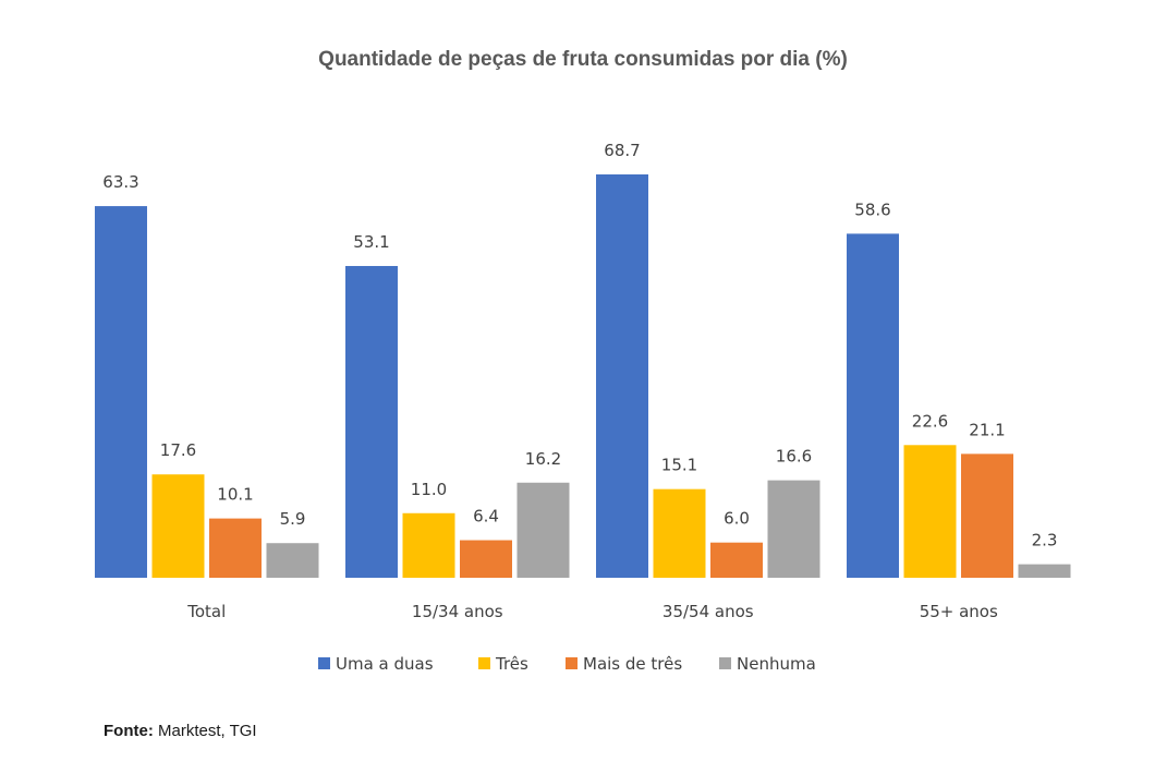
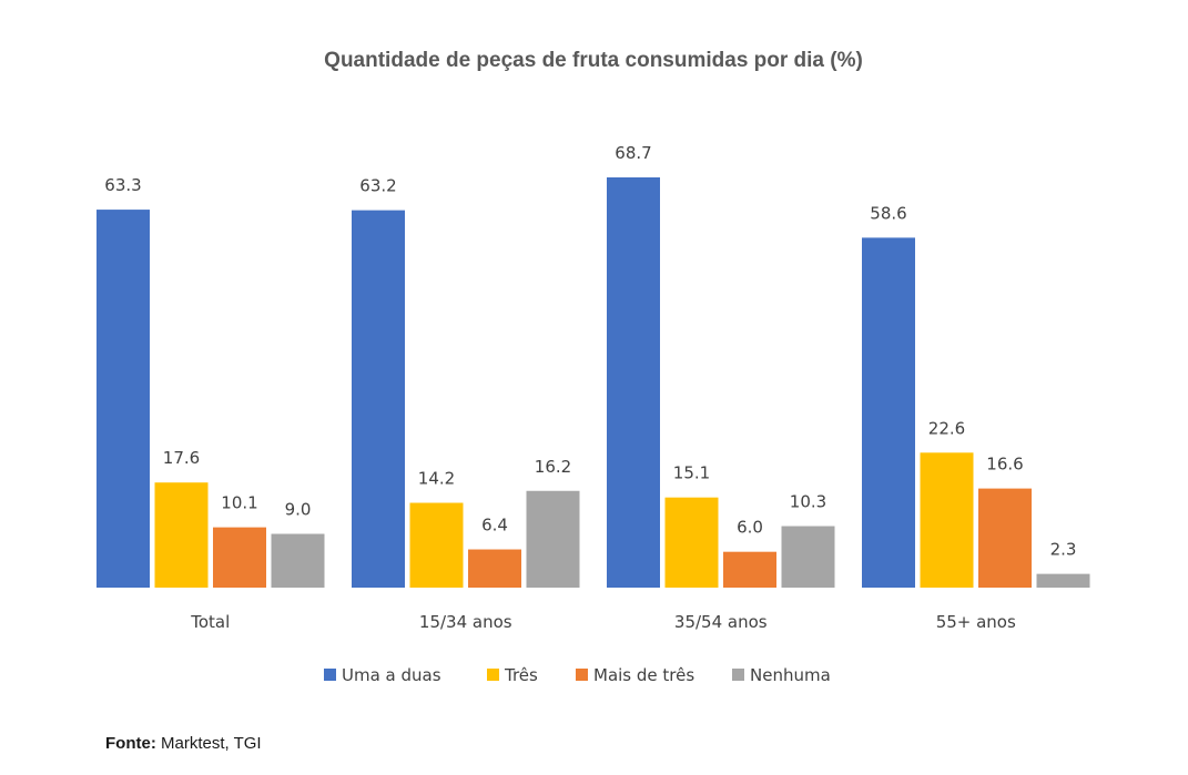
Nenhuma/Total: 5.9 -> 9.0
Uma a duas/15/34 anos: 53.1 -> 63.2
Três/15/34 anos: 11.0 -> 14.2
Nenhuma/35/54 anos: 16.6 -> 10.3
Mais de três/55+ anos: 21.1 -> 16.6
